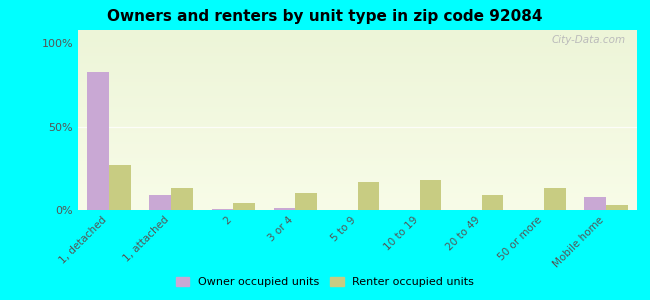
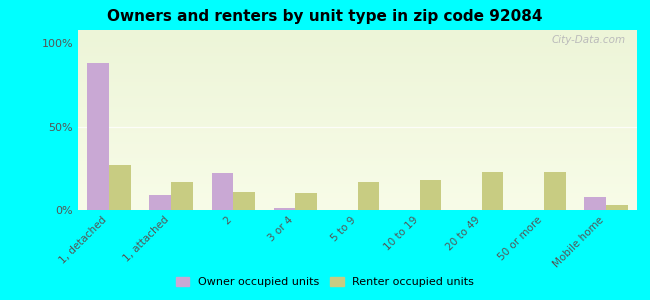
Owner occupied units/1, detached: 83% -> 88%
Renter occupied units/1, attached: 13% -> 17%
Owner occupied units/2: 0% -> 22%
Renter occupied units/2: 4% -> 11%
Renter occupied units/20 to 49: 9% -> 23%
Renter occupied units/50 or more: 13% -> 23%
